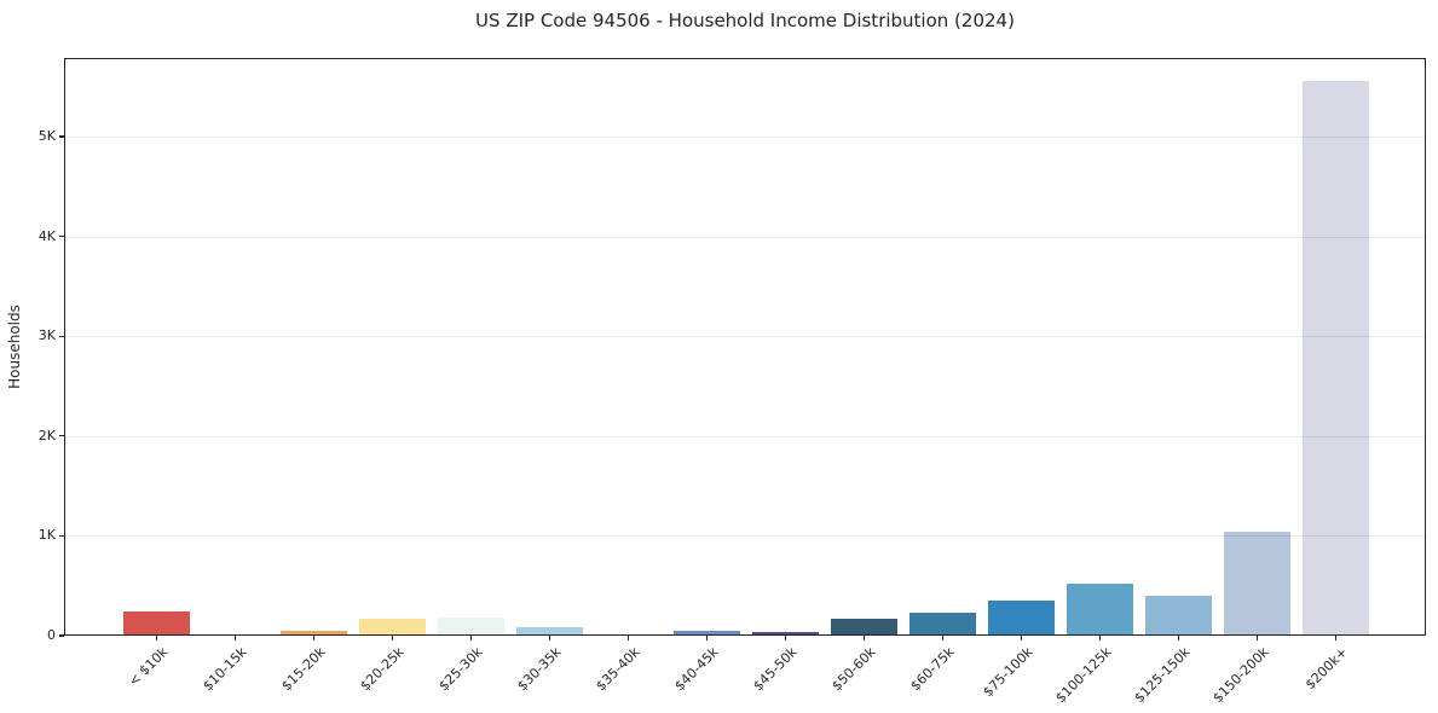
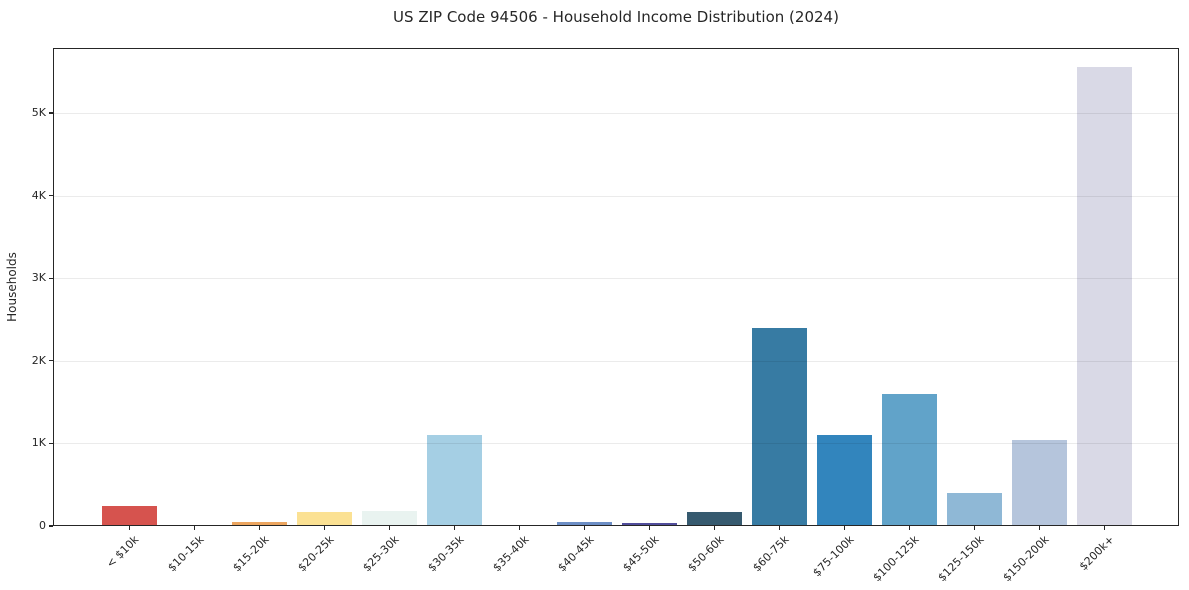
$30-35k: 0.1K -> 1.1K
$60-75k: 0.2K -> 2.4K
$75-100k: 0.3K -> 1.1K
$100-125k: 0.5K -> 1.6K
